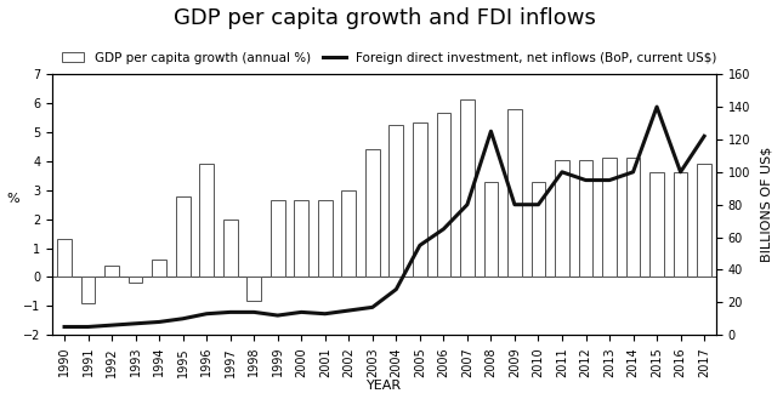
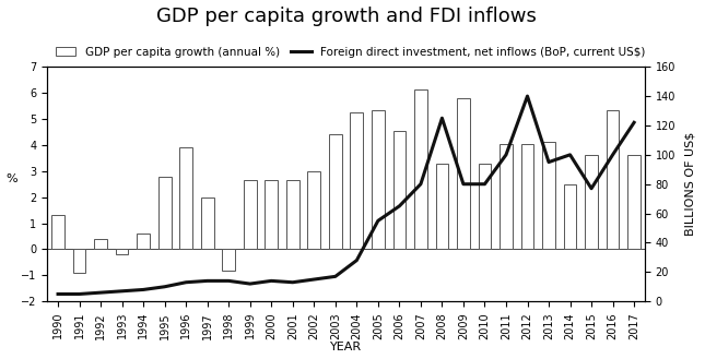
GDP per capita growth (annual %)/2006: 5.65 -> 4.55
Foreign direct investment, net inflows (BoP, current US$)/2012: 95 -> 140
GDP per capita growth (annual %)/2014: 4.10 -> 2.50
Foreign direct investment, net inflows (BoP, current US$)/2015: 140 -> 77
GDP per capita growth (annual %)/2016: 3.60 -> 5.35
GDP per capita growth (annual %)/2017: 3.90 -> 3.60
